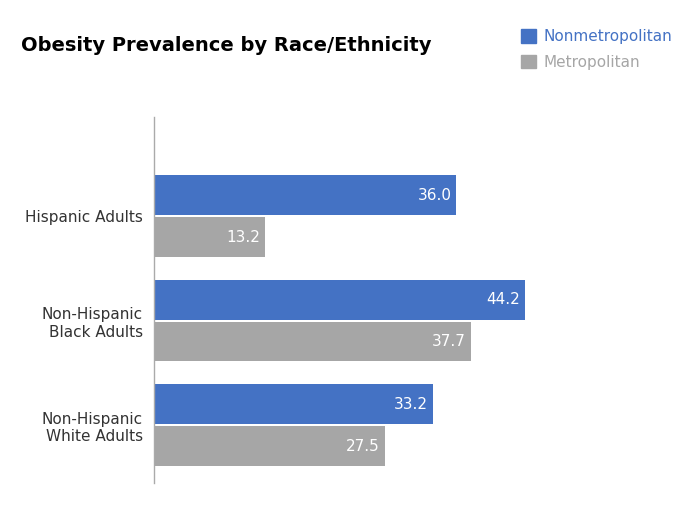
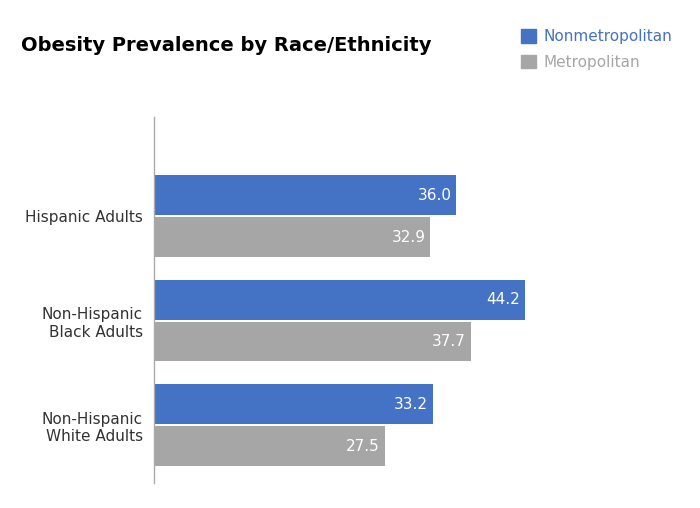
Metropolitan/Hispanic Adults: 13.2 -> 32.9
